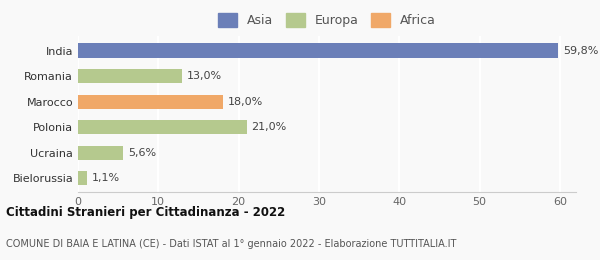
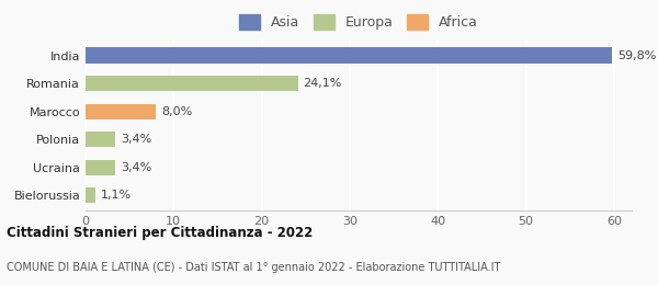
Romania: 13,0% -> 24,1%
Marocco: 18,0% -> 8,0%
Polonia: 21,0% -> 3,4%
Ucraina: 5,6% -> 3,4%
